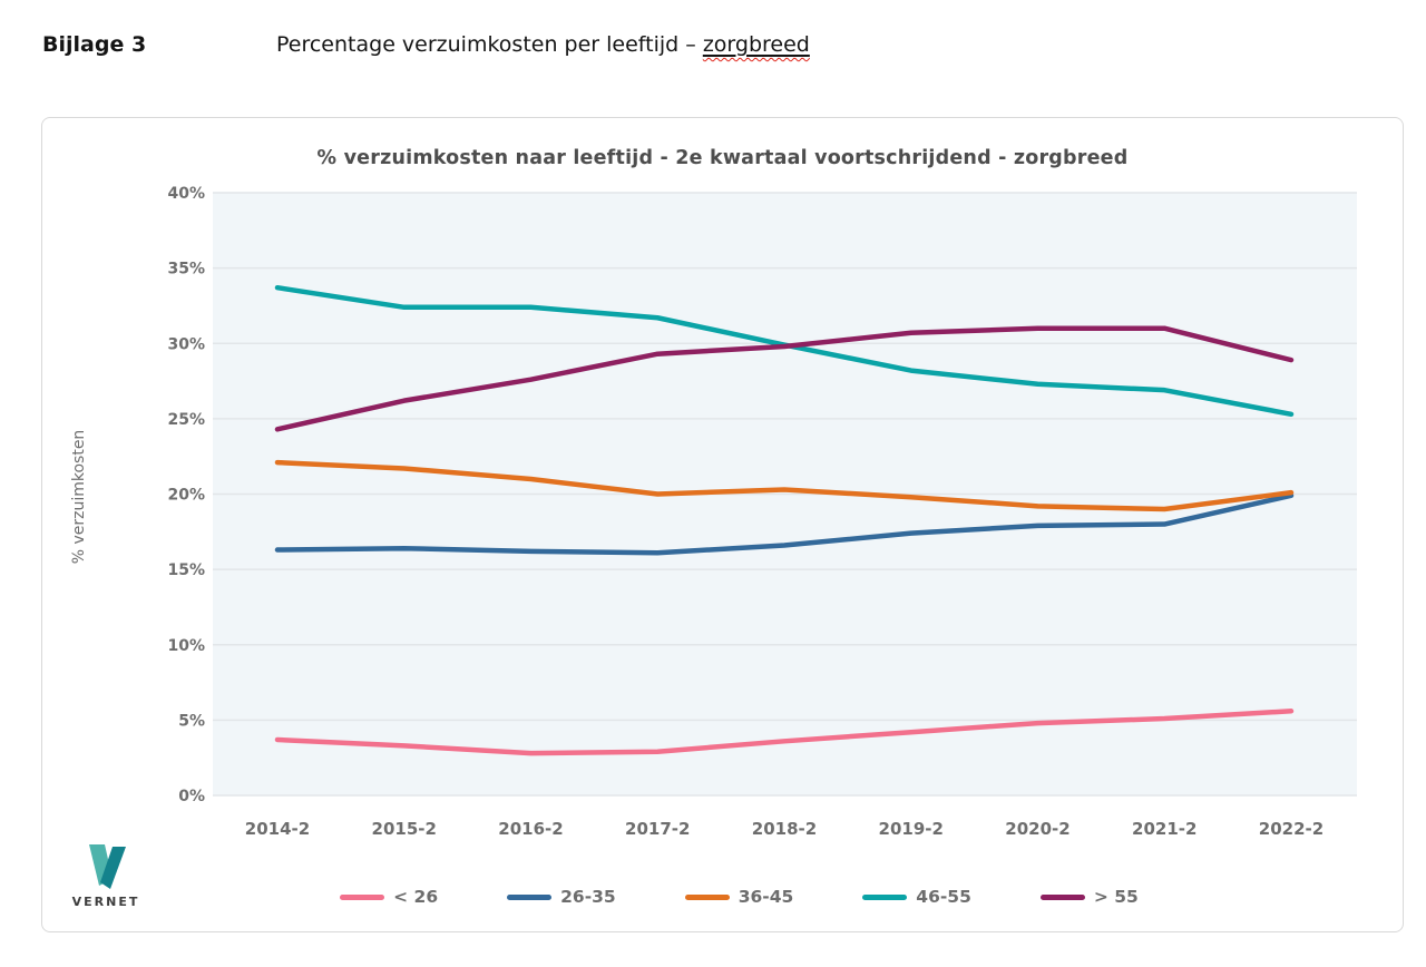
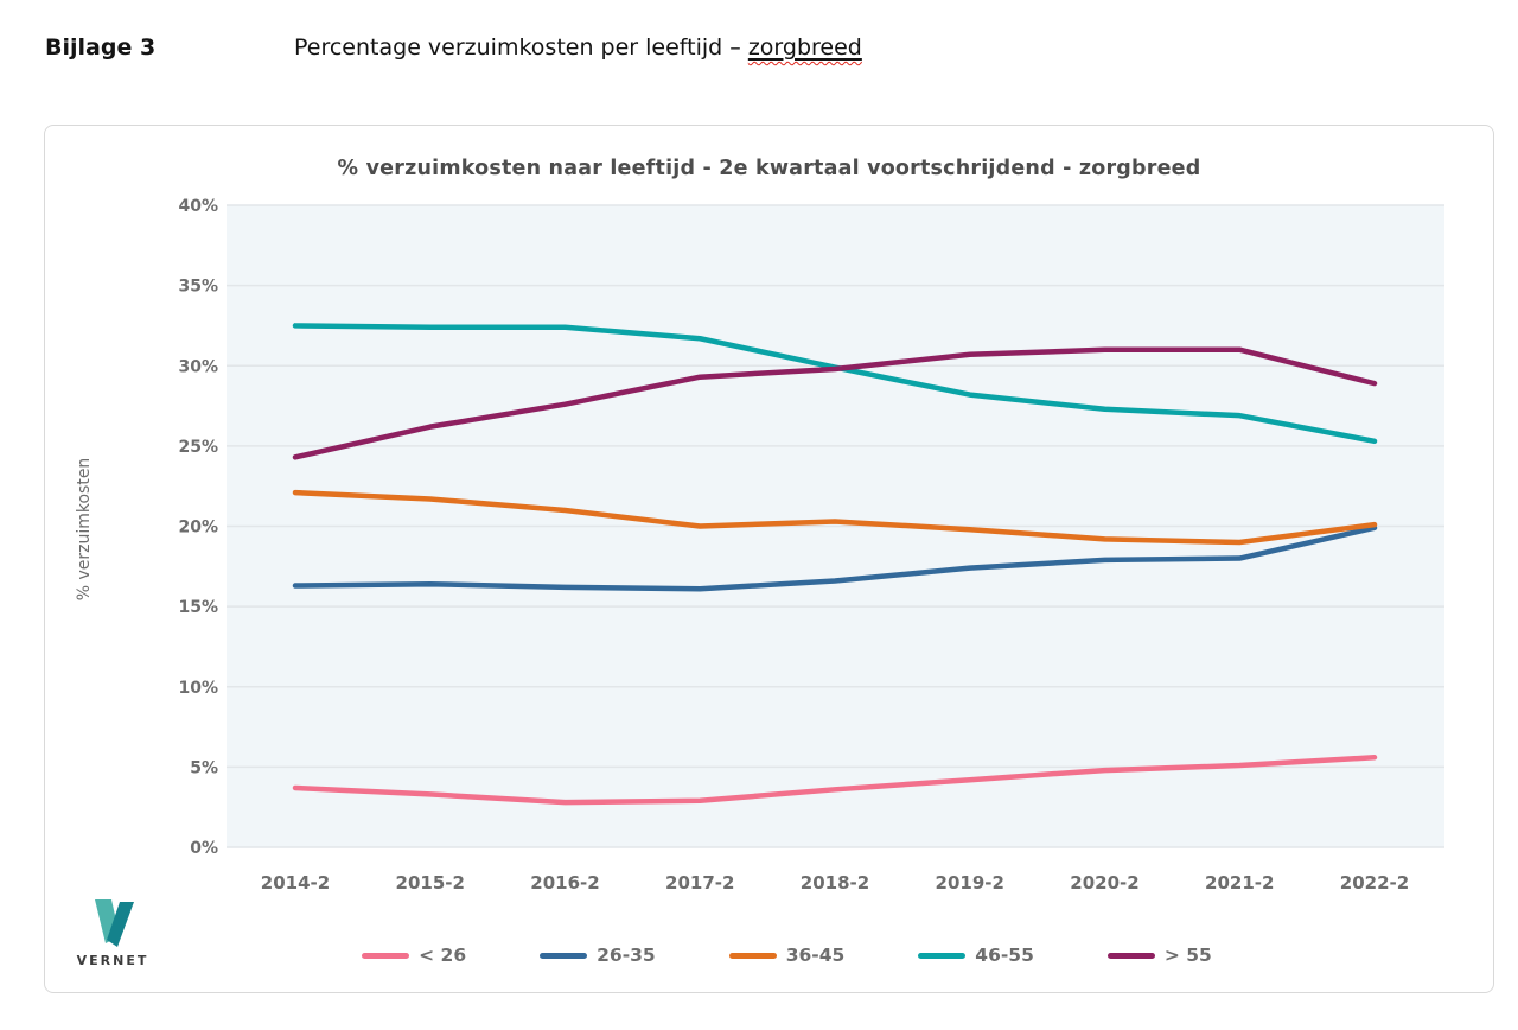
46-55/2014-2: 33.7% -> 32.5%
